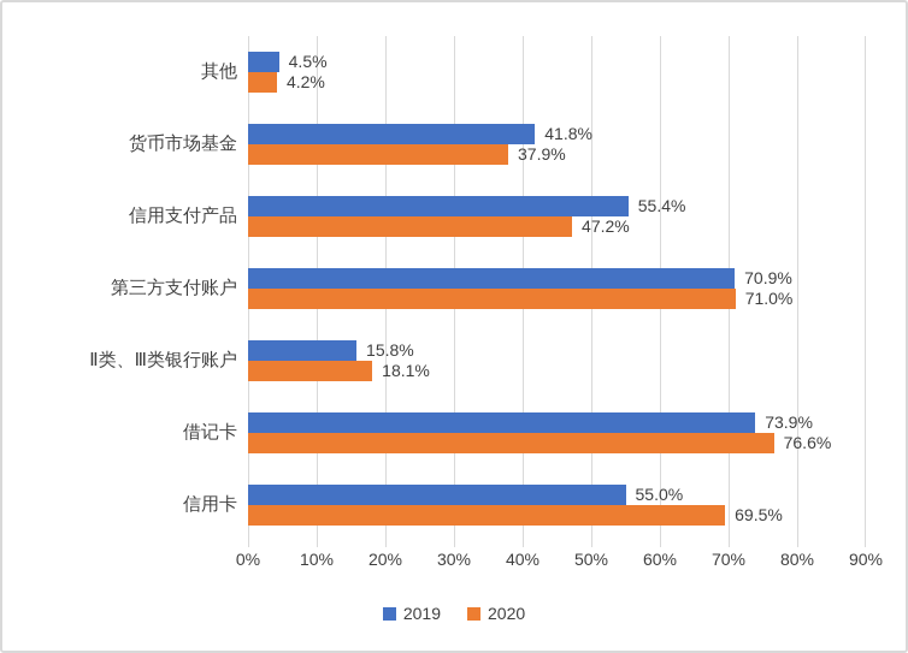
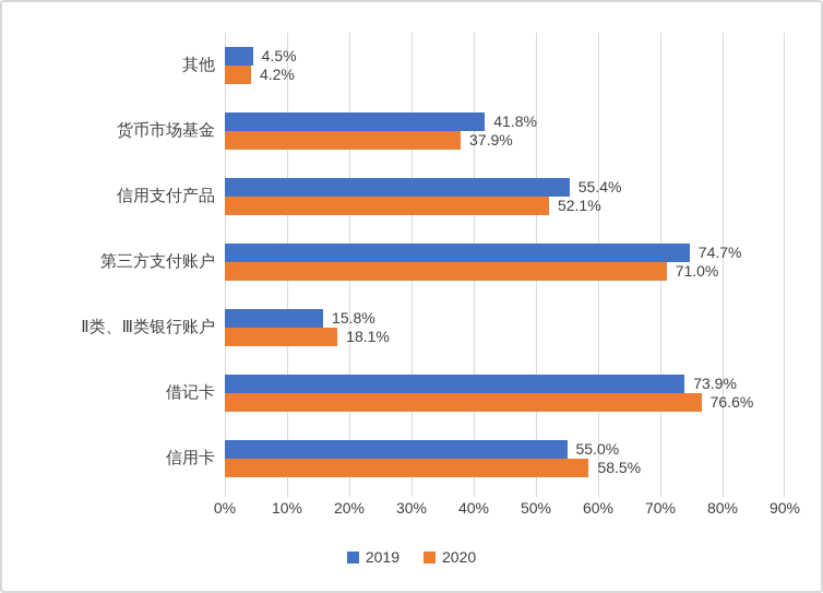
2020/信用支付产品: 47.2% -> 52.1%
2019/第三方支付账户: 70.9% -> 74.7%
2020/信用卡: 69.5% -> 58.5%
